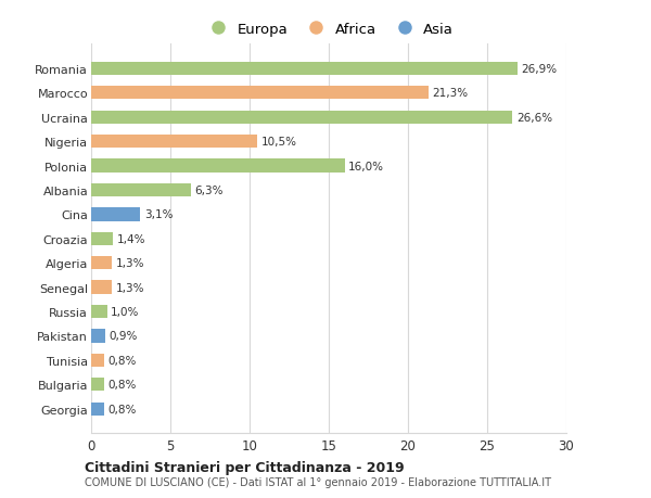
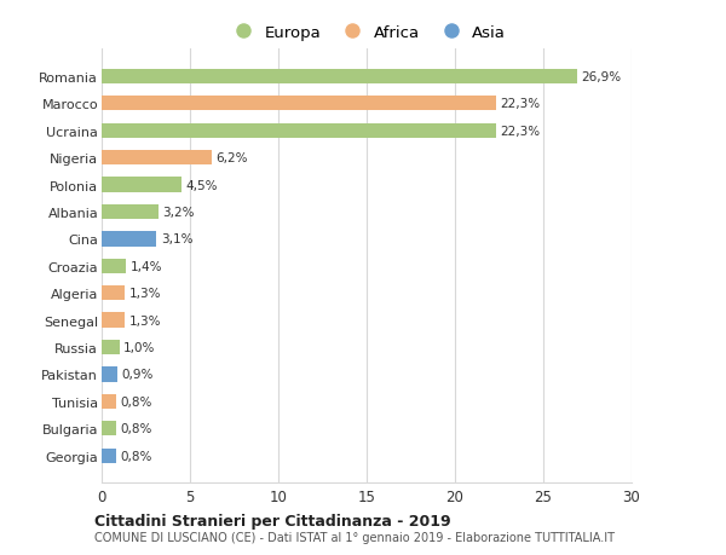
Marocco: 21,3% -> 22,3%
Ucraina: 26,6% -> 22,3%
Nigeria: 10,5% -> 6,2%
Polonia: 16,0% -> 4,5%
Albania: 6,3% -> 3,2%
